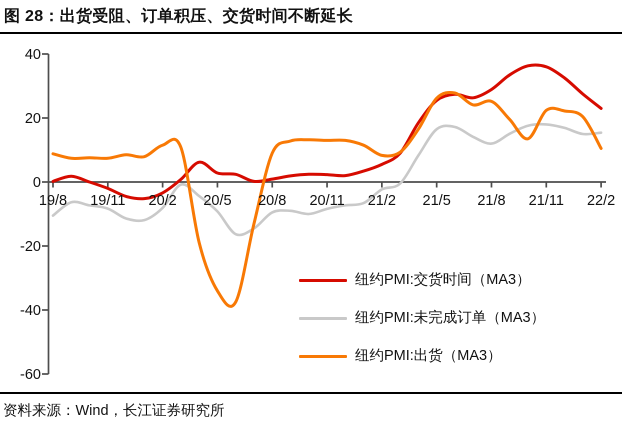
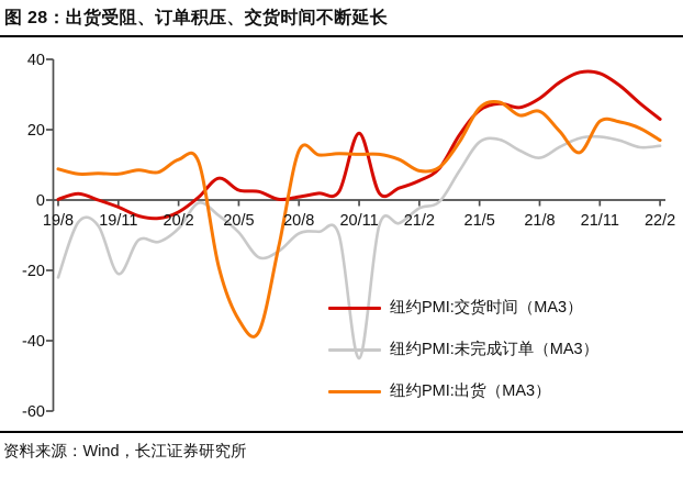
纽约PMI:未完成订单（MA3）/19/8: -10 -> -22
纽约PMI:未完成订单（MA3）/19/11: -8 -> -21
纽约PMI:出货（MA3）/20/8: 9 -> 14
纽约PMI:交货时间（MA3）/20/11: 2 -> 19
纽约PMI:未完成订单（MA3）/20/11: -8 -> -45
纽约PMI:出货（MA3）/22/2: 10 -> 17
